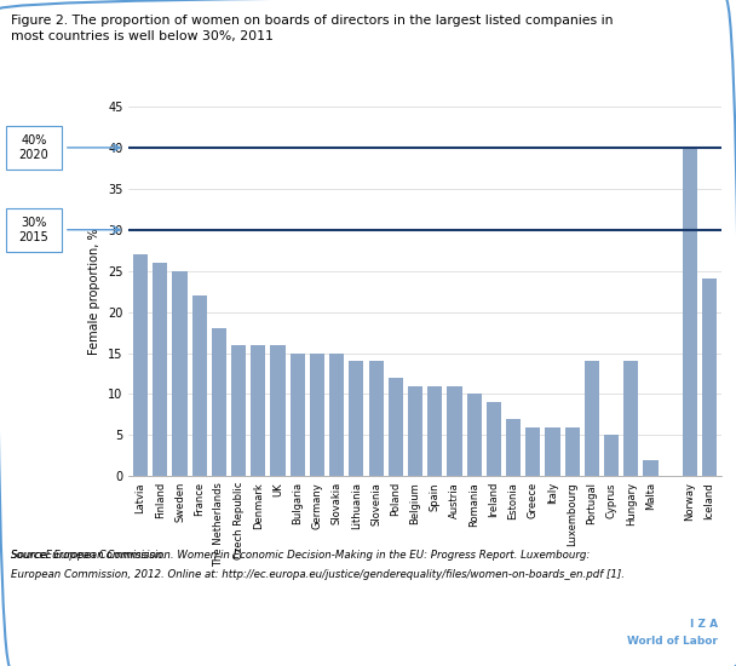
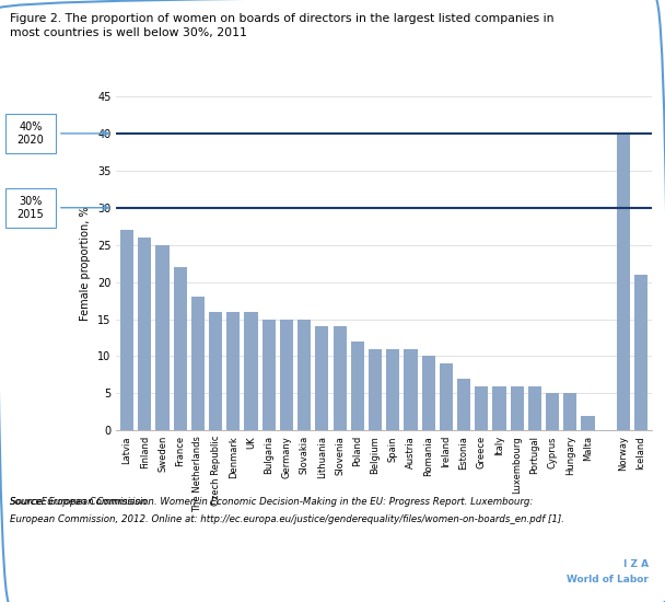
Portugal: 14 -> 6
Hungary: 14 -> 5
Iceland: 24 -> 21
